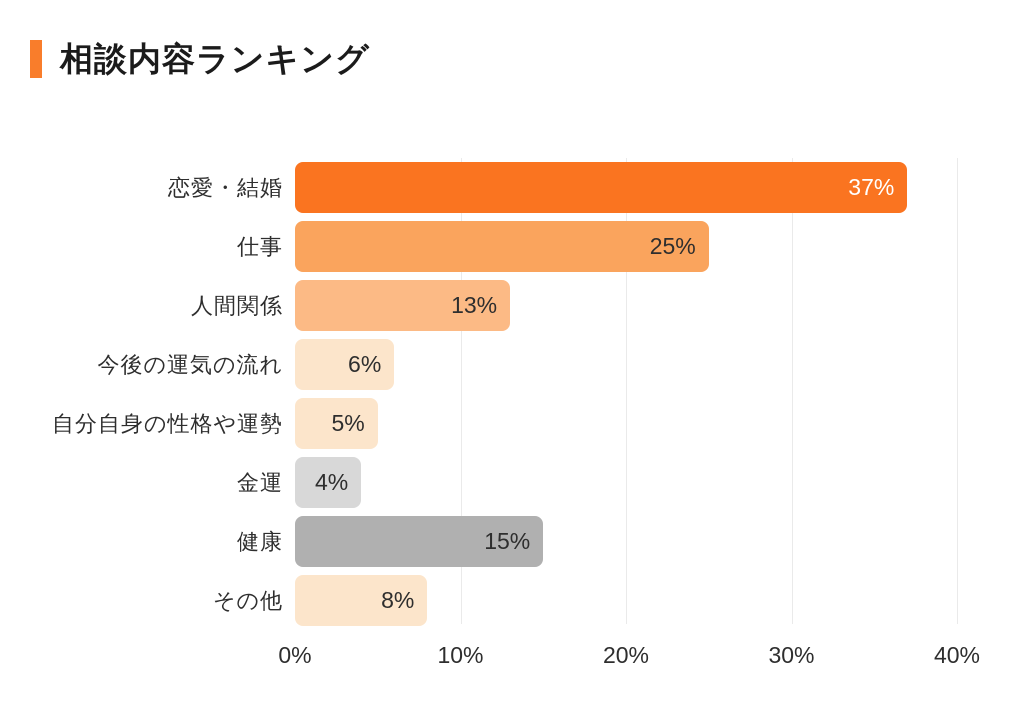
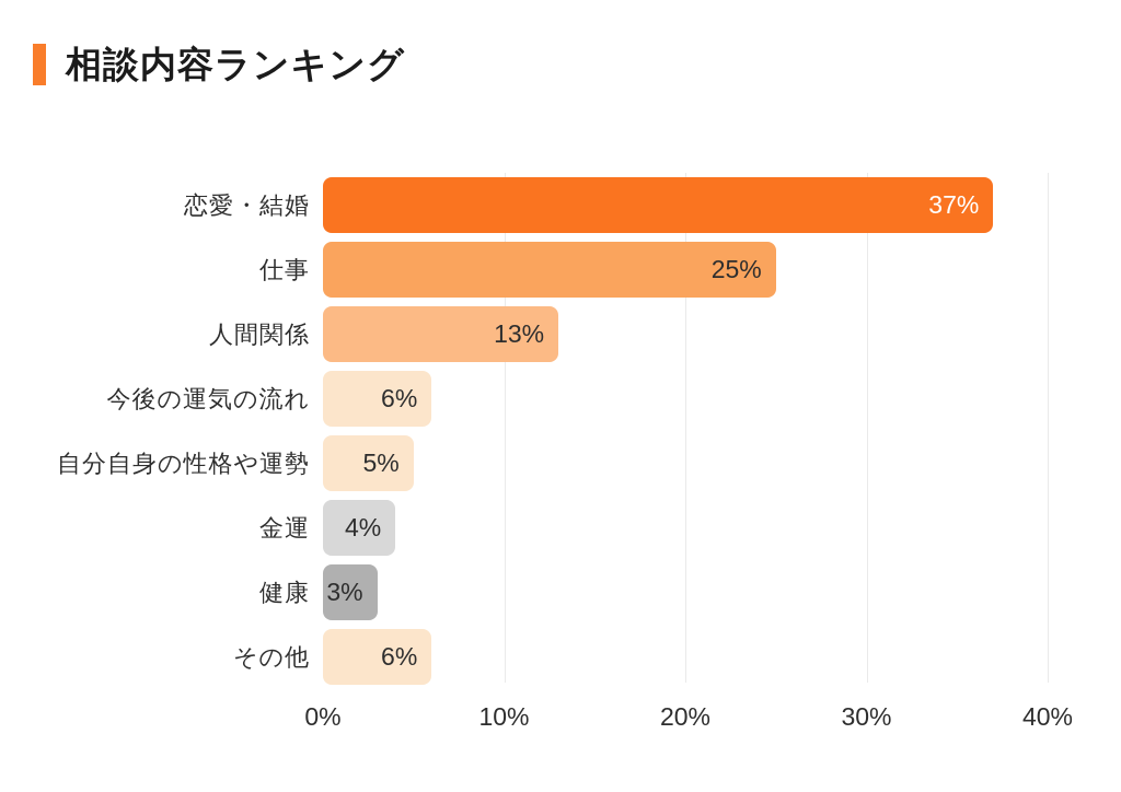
健康: 15% -> 3%
その他: 8% -> 6%
